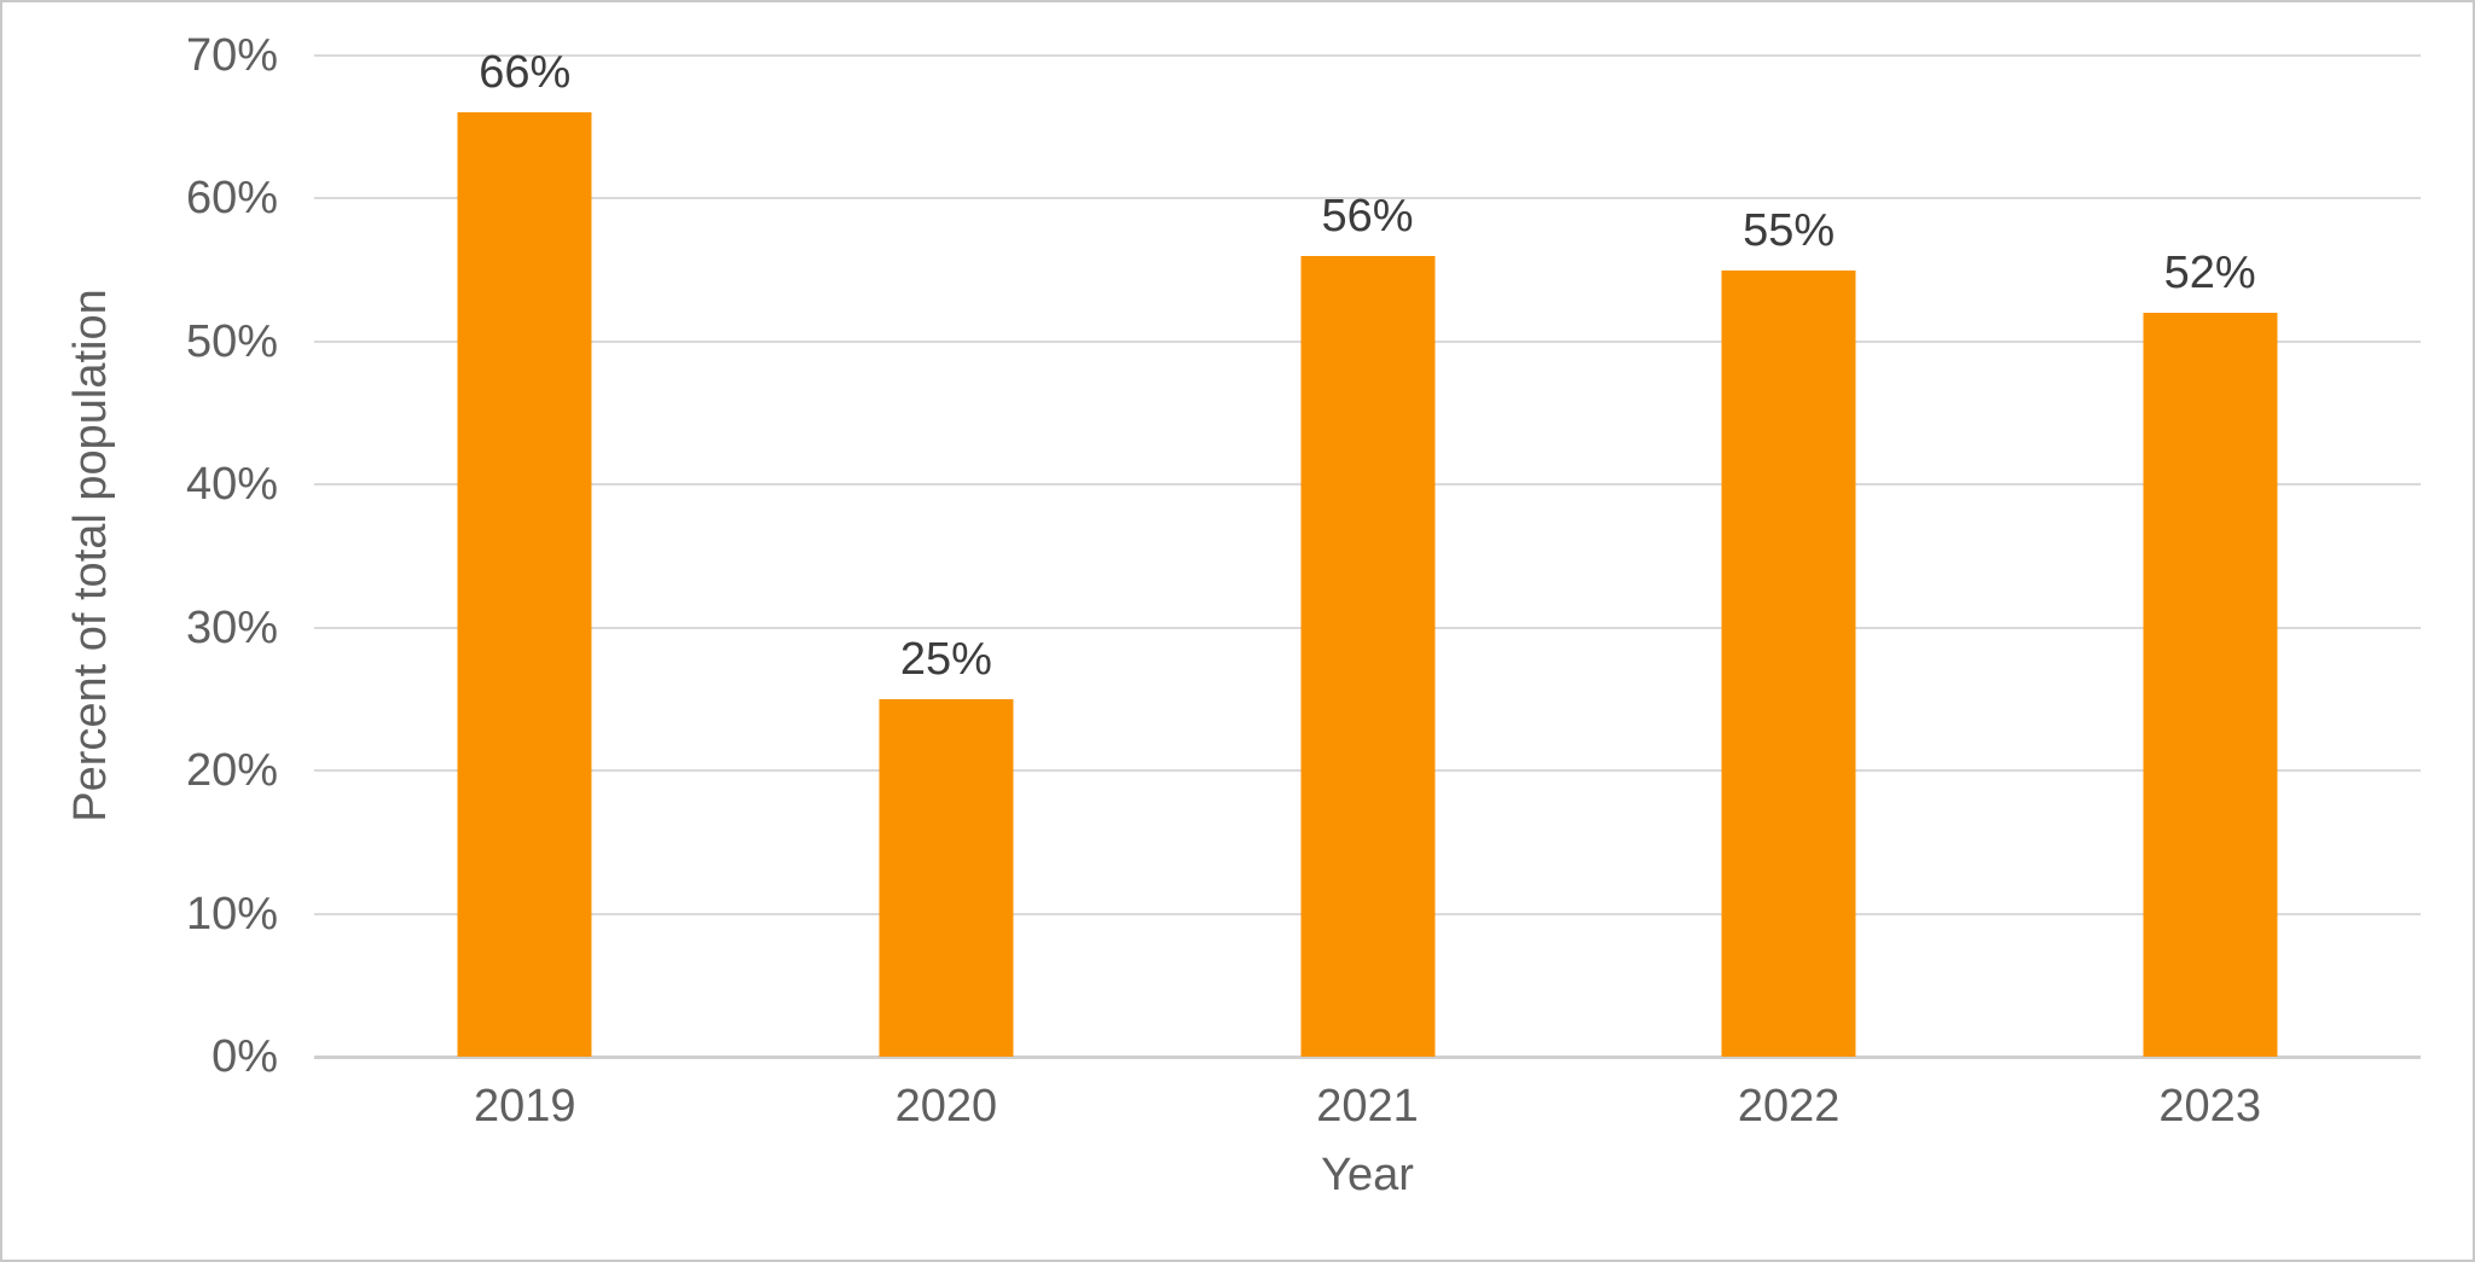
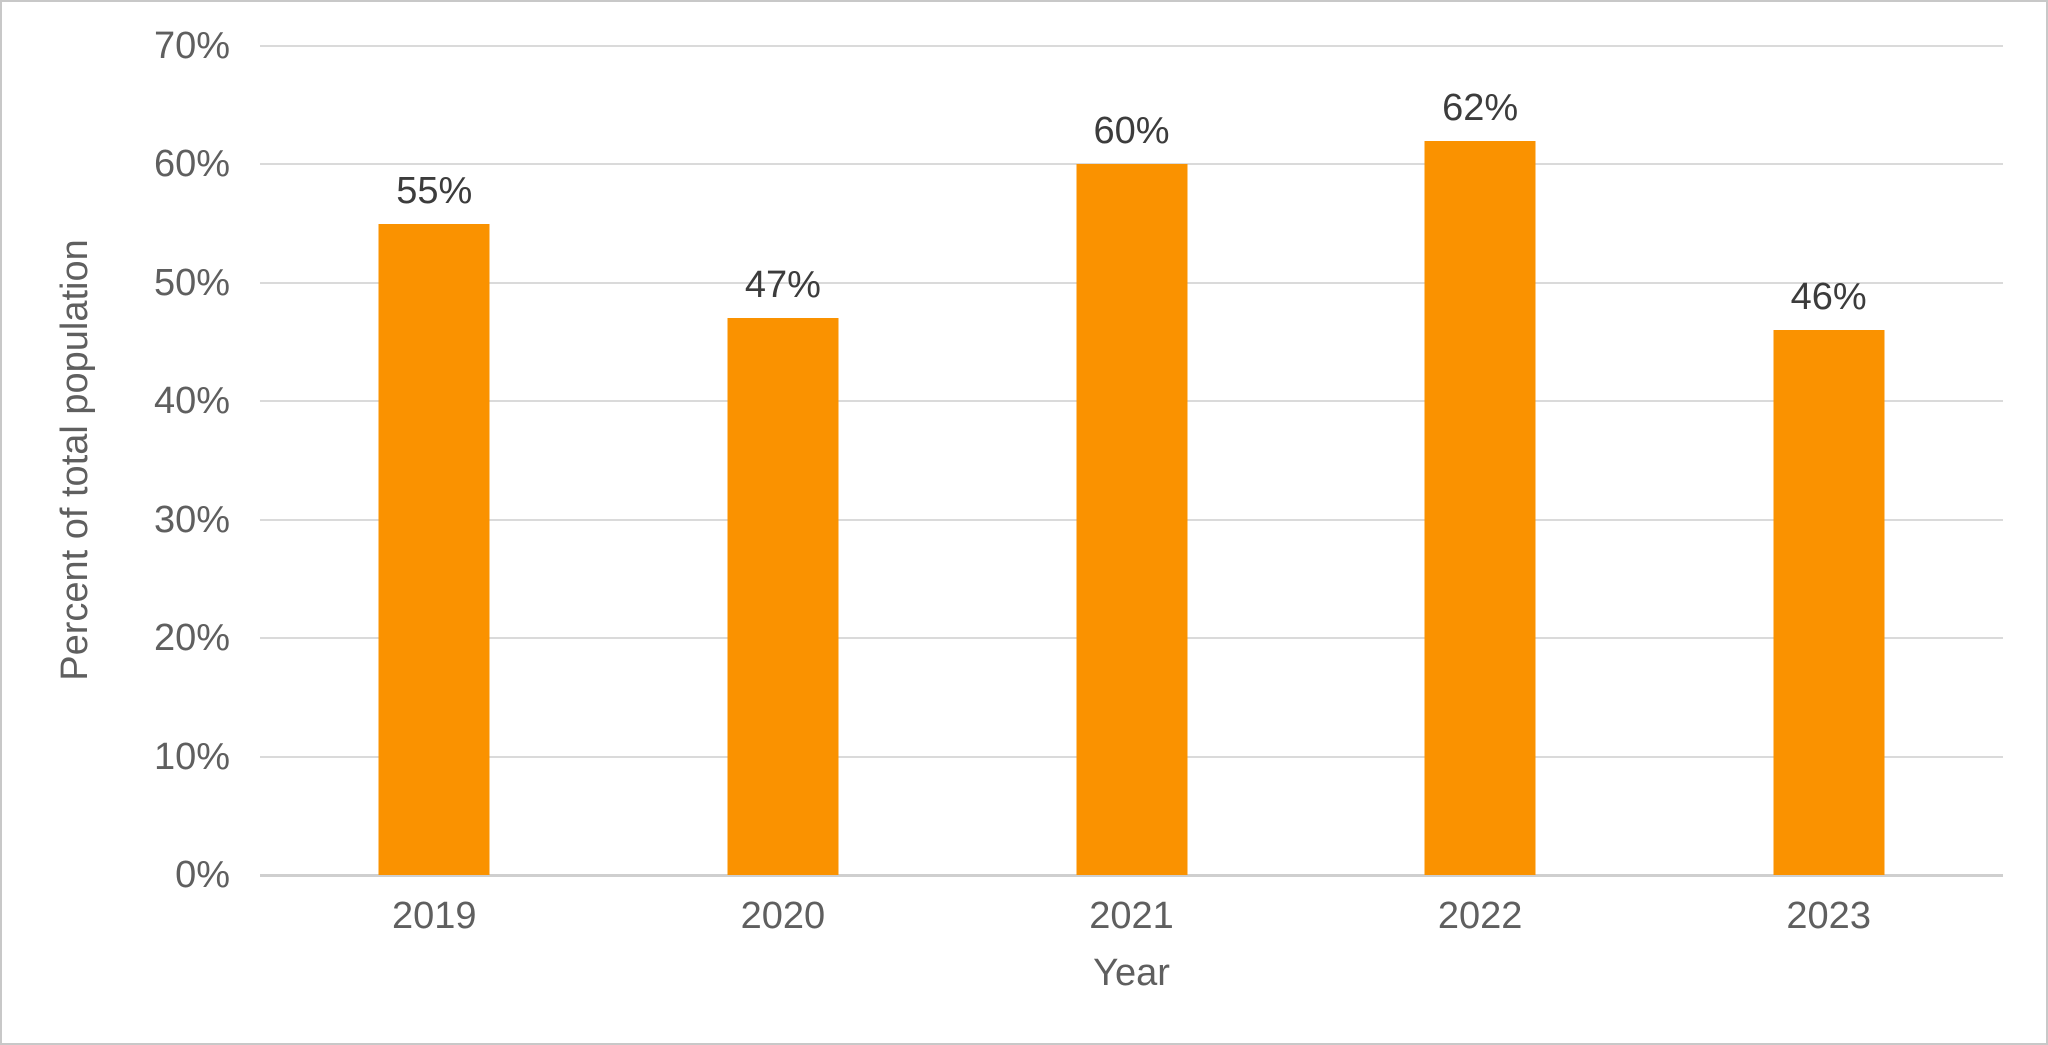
2019: 66% -> 55%
2020: 25% -> 47%
2021: 56% -> 60%
2022: 55% -> 62%
2023: 52% -> 46%
